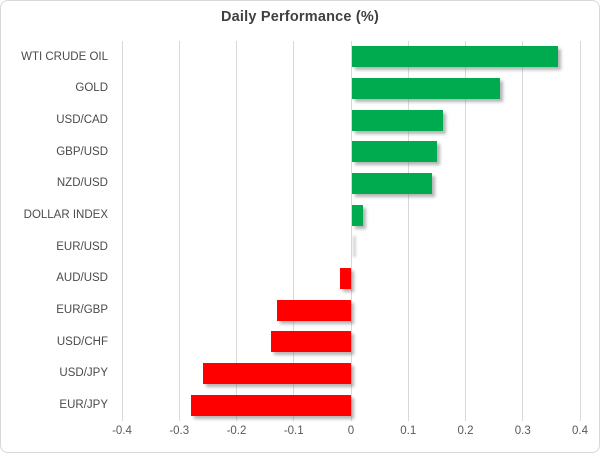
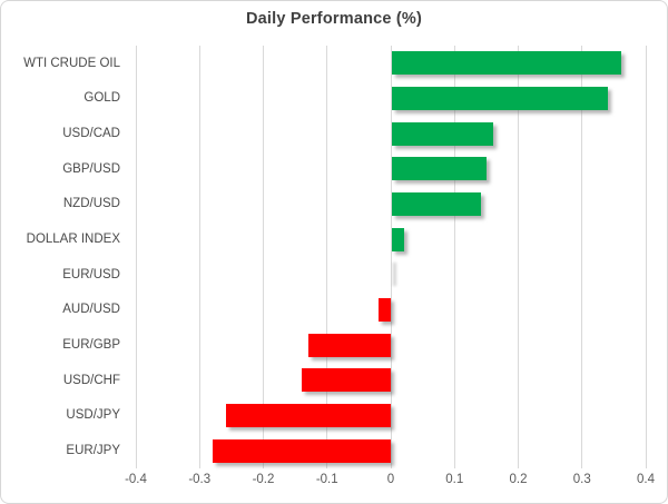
GOLD: 0.26 -> 0.34
